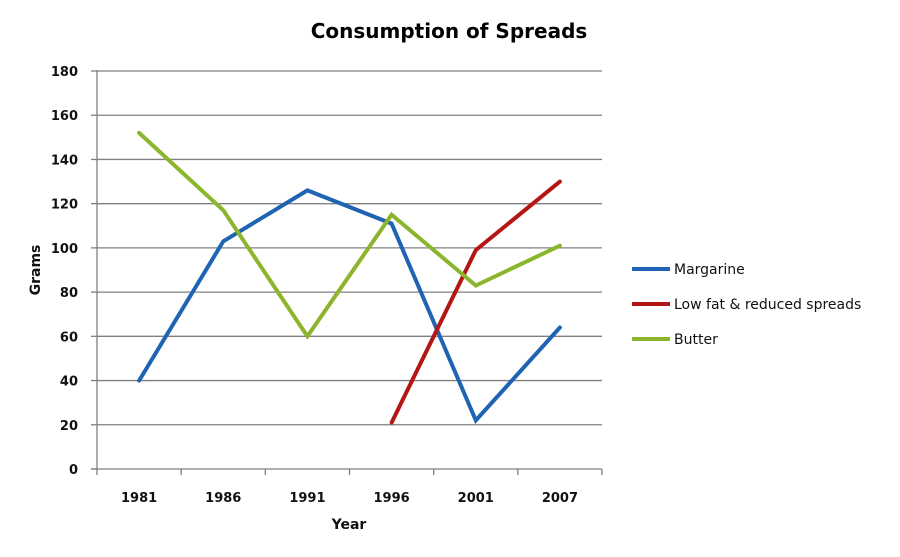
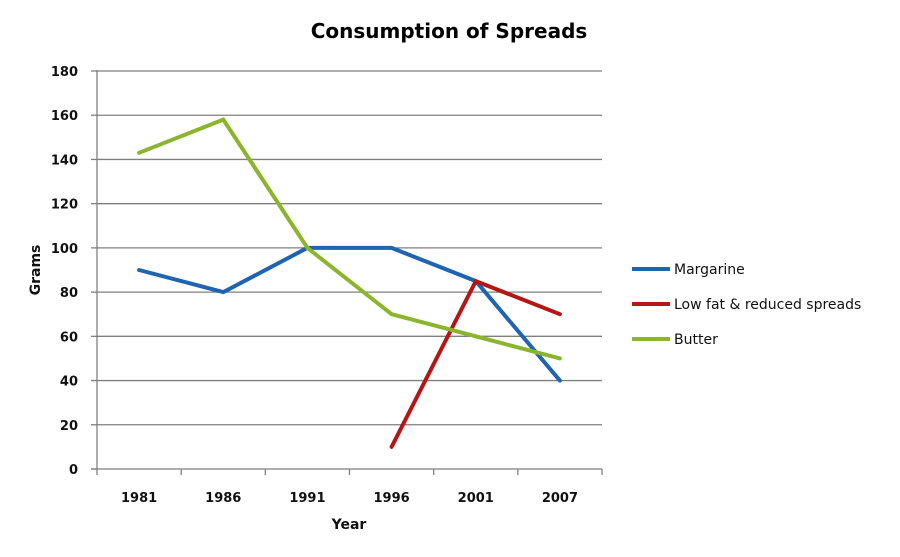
Margarine/1981: 40 -> 90
Butter/1981: 152 -> 143
Margarine/1986: 103 -> 80
Butter/1986: 117 -> 158
Margarine/1991: 126 -> 100
Butter/1991: 60 -> 100
Margarine/1996: 111 -> 100
Low fat & reduced spreads/1996: 21 -> 10
Butter/1996: 115 -> 70
Margarine/2001: 22 -> 85
Low fat & reduced spreads/2001: 99 -> 85
Butter/2001: 83 -> 60
Margarine/2007: 64 -> 40
Low fat & reduced spreads/2007: 130 -> 70
Butter/2007: 101 -> 50
